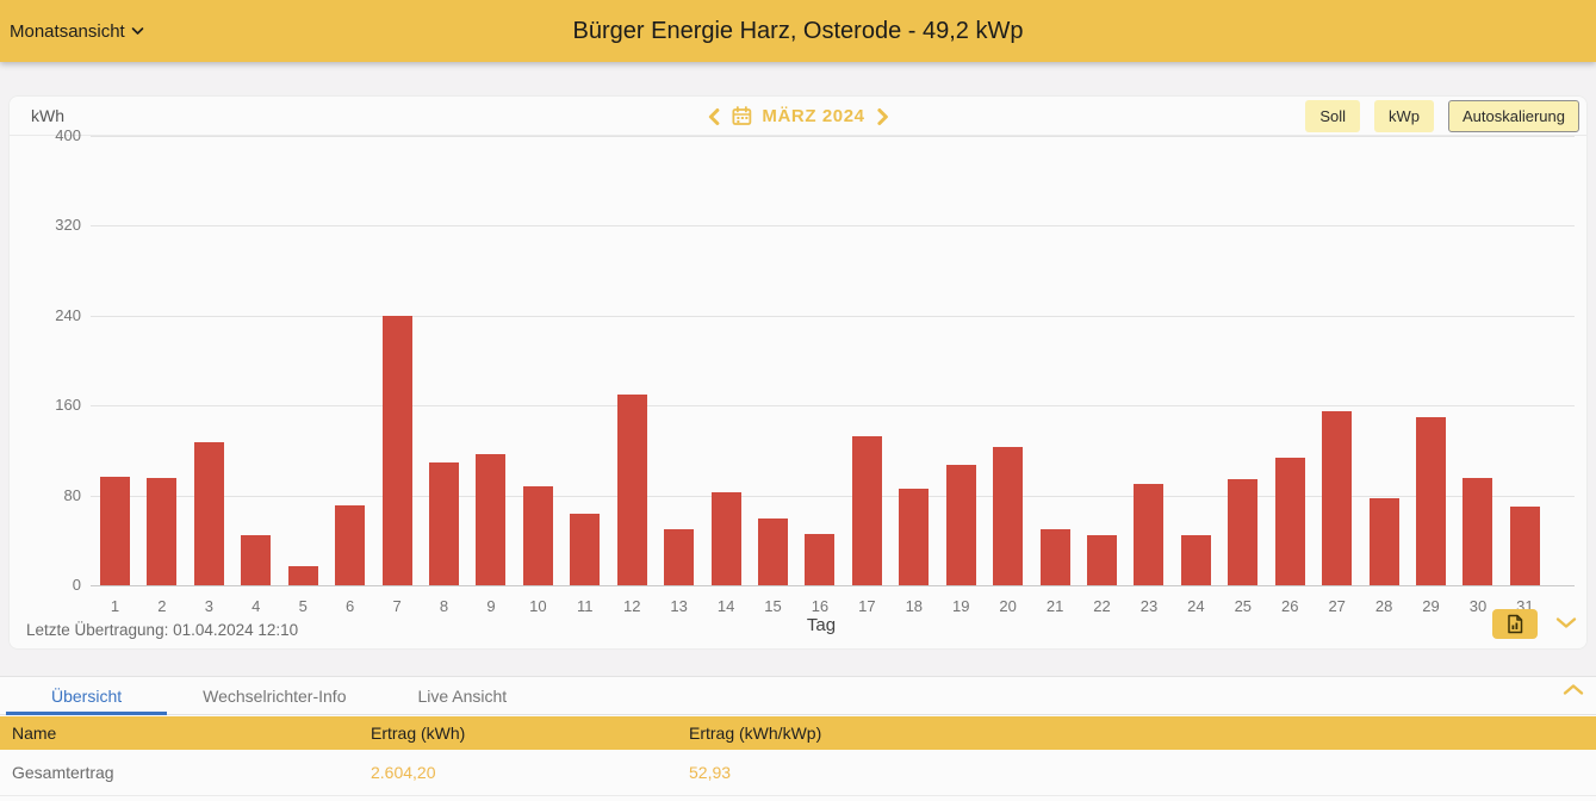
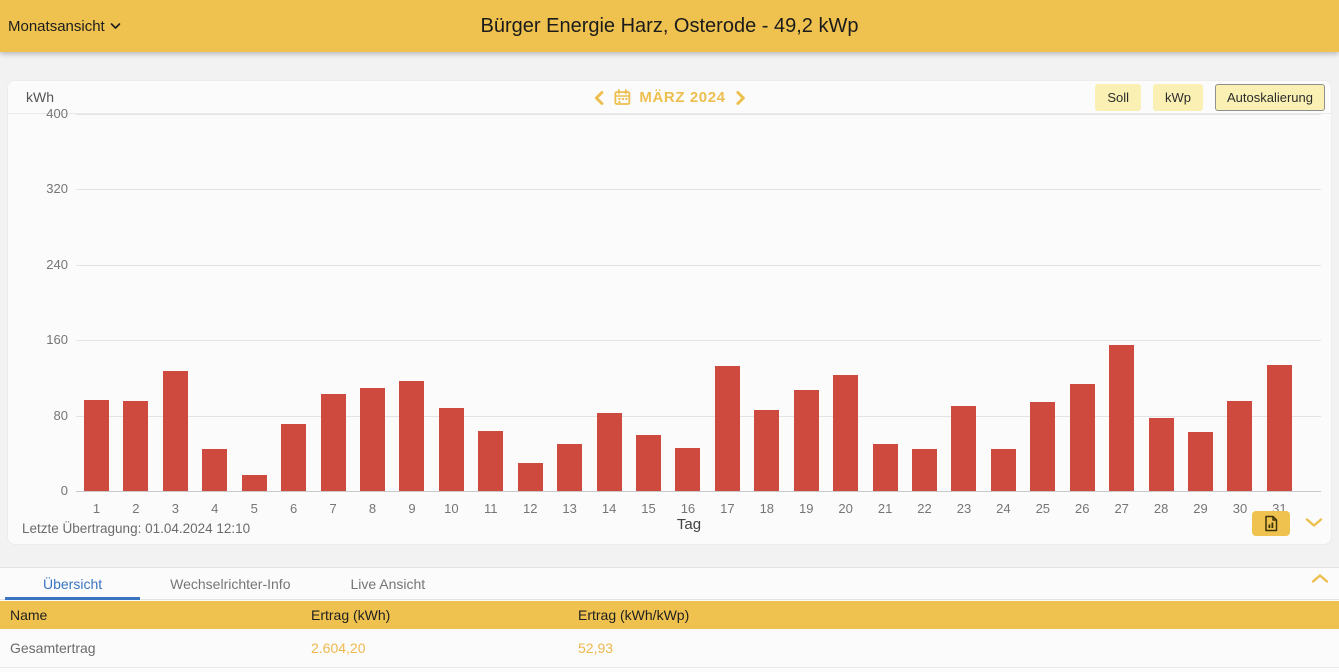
7: 240 -> 100
12: 170 -> 30
29: 150 -> 60
31: 70 -> 130
